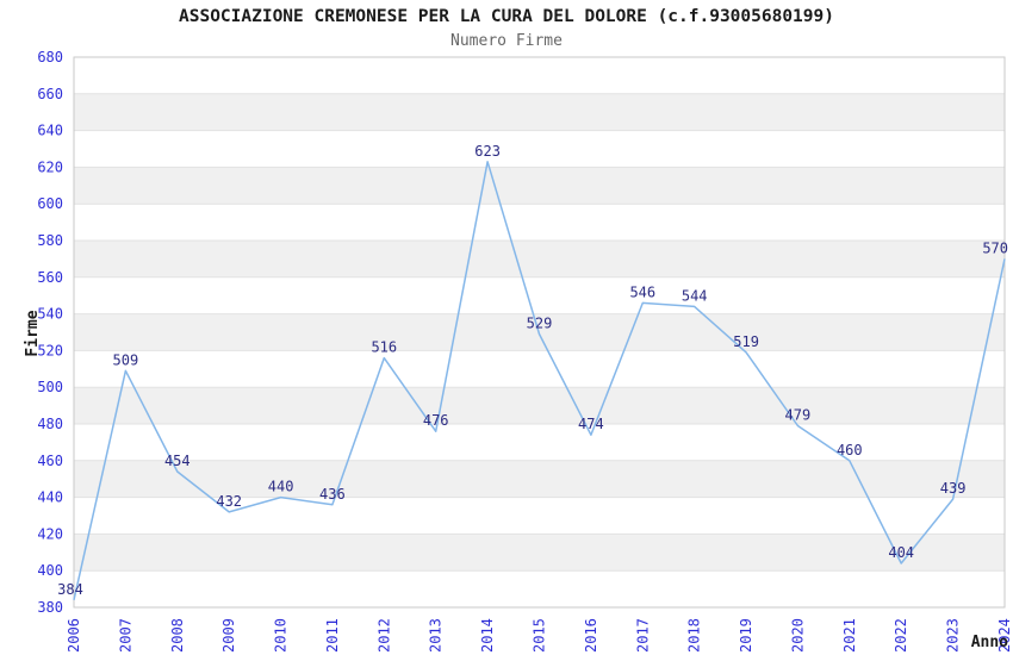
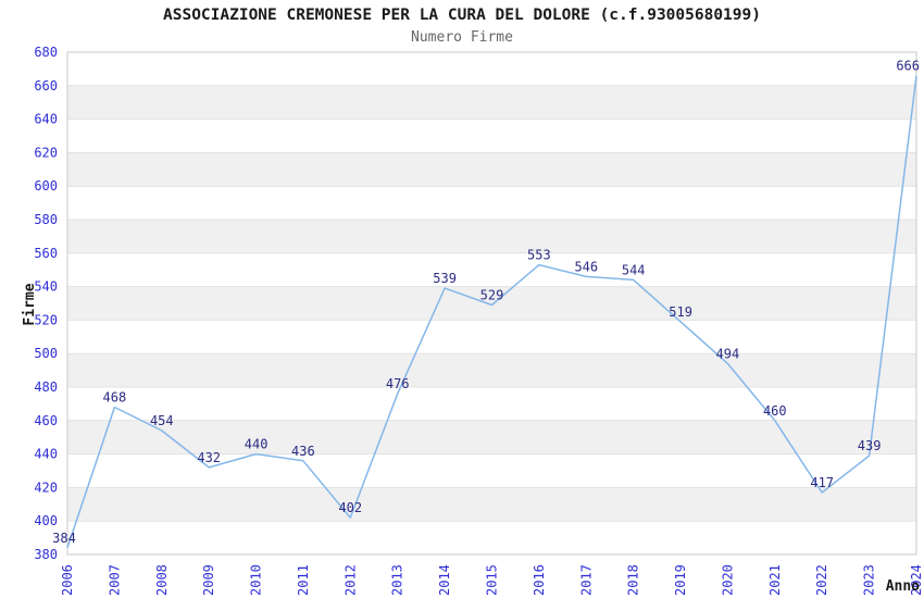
2007: 509 -> 468
2012: 516 -> 402
2014: 623 -> 539
2016: 474 -> 553
2020: 479 -> 494
2022: 404 -> 417
2024: 570 -> 666
